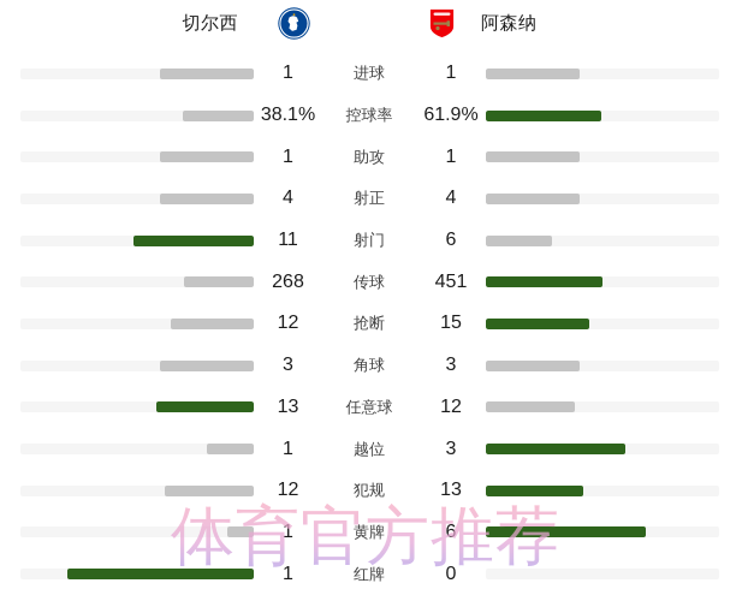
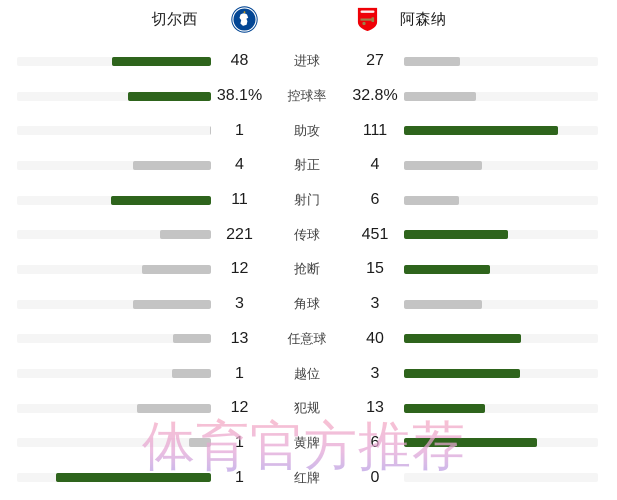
切尔西/进球: 1 -> 48
阿森纳/进球: 1 -> 27
阿森纳/控球率: 61.9% -> 32.8%
阿森纳/助攻: 1 -> 111
切尔西/传球: 268 -> 221
阿森纳/任意球: 12 -> 40
